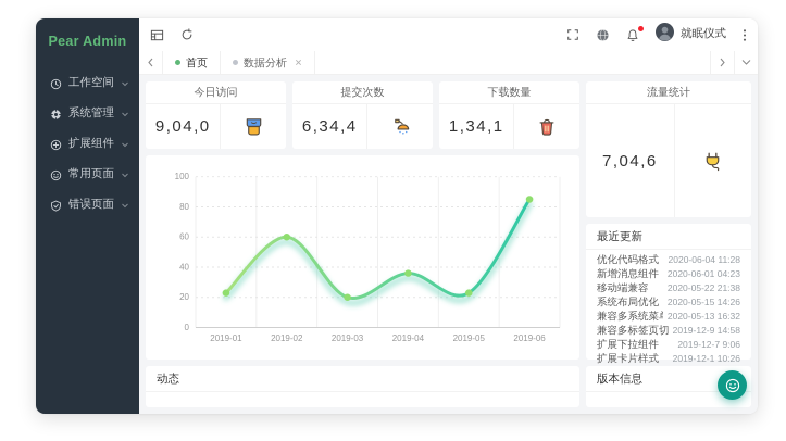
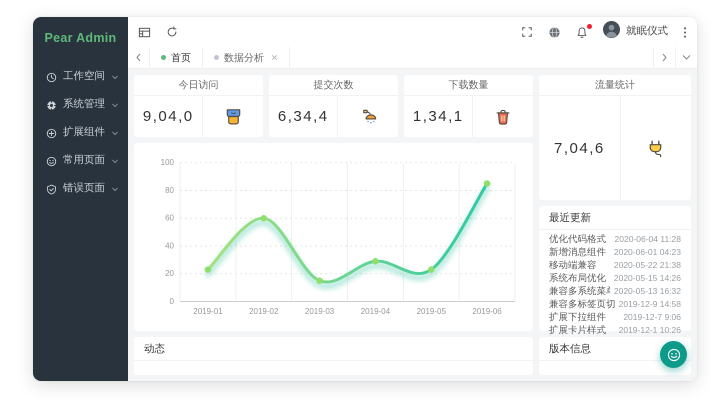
2019-03: 20 -> 15
2019-04: 36 -> 29
